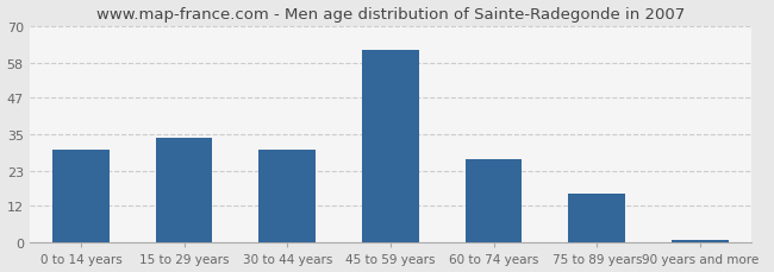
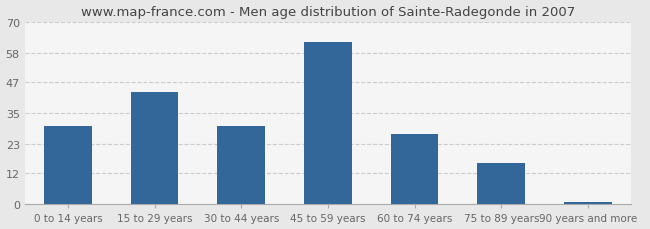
15 to 29 years: 34 -> 43
